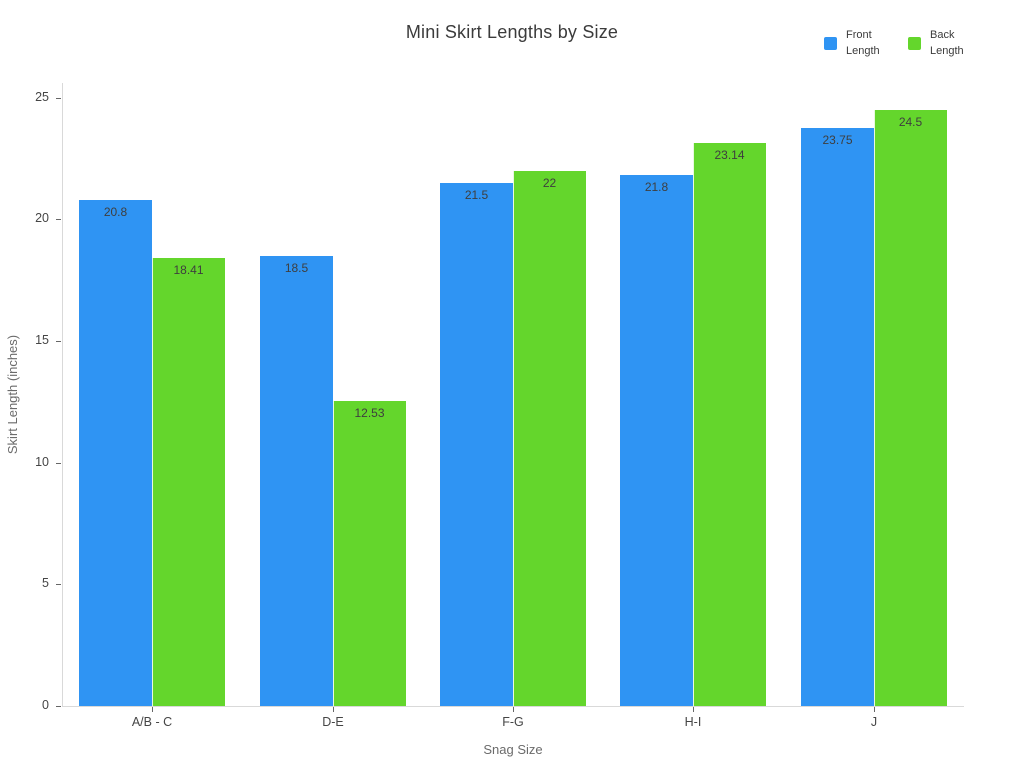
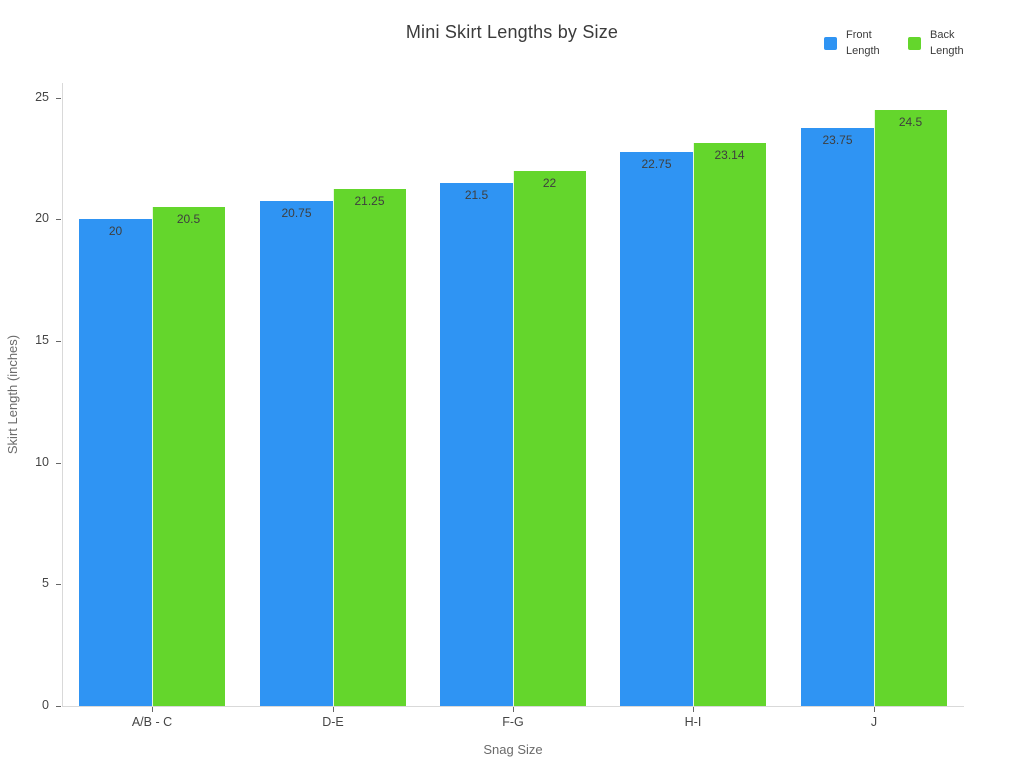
Front Length/A/B - C: 20.8 -> 20
Back Length/A/B - C: 18.41 -> 20.5
Front Length/D-E: 18.5 -> 20.75
Back Length/D-E: 12.53 -> 21.25
Front Length/H-I: 21.8 -> 22.75
